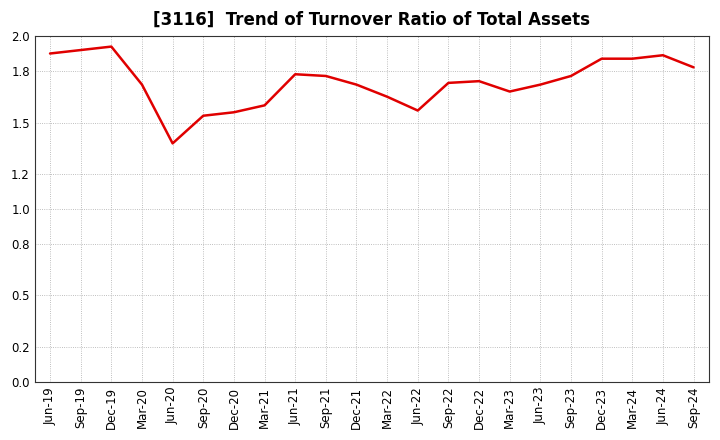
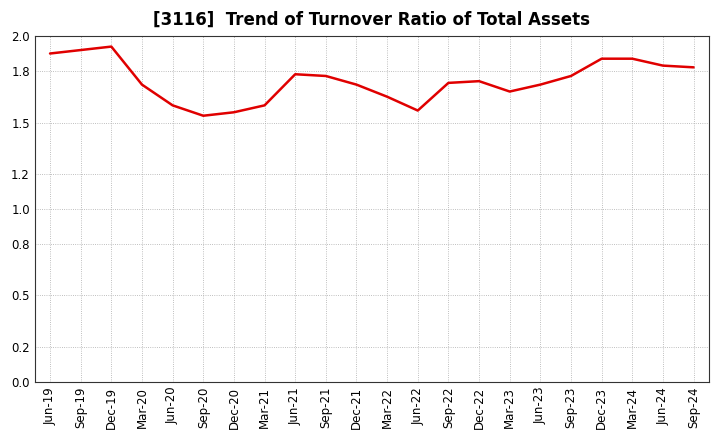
Jun-20: 1.38 -> 1.60
Jun-24: 1.89 -> 1.83
